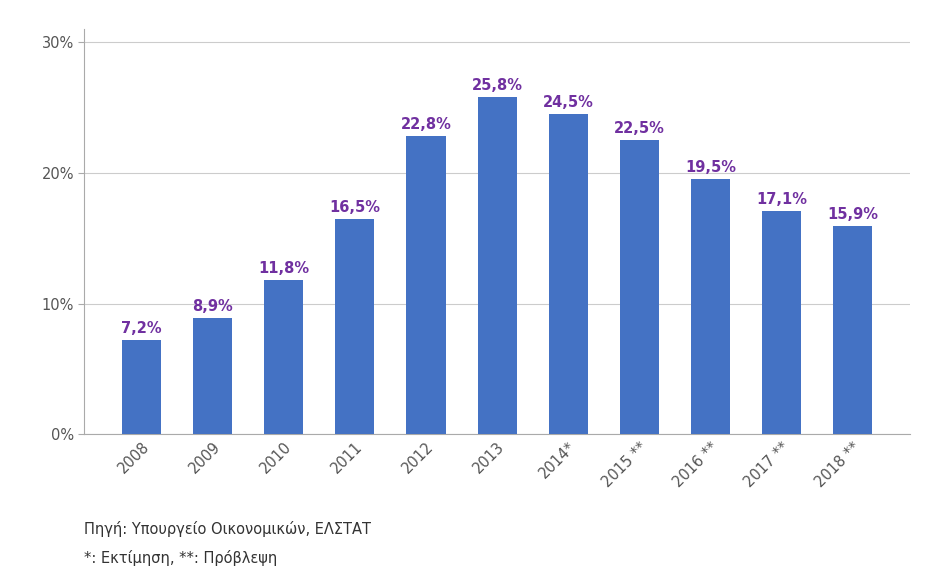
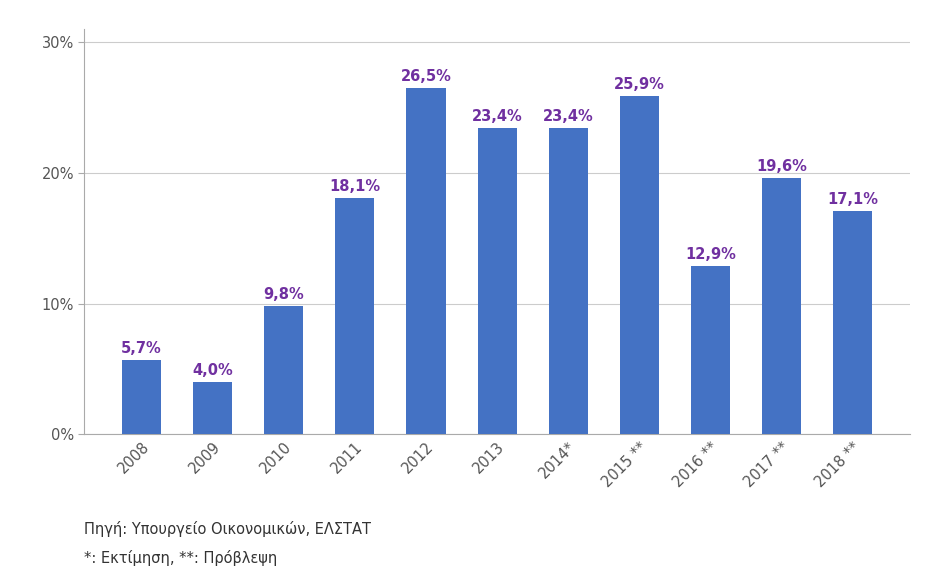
2008: 7,2% -> 5,7%
2009: 8,9% -> 4,0%
2010: 11,8% -> 9,8%
2011: 16,5% -> 18,1%
2012: 22,8% -> 26,5%
2013: 25,8% -> 23,4%
2014*: 24,5% -> 23,4%
2015 **: 22,5% -> 25,9%
2016 **: 19,5% -> 12,9%
2017 **: 17,1% -> 19,6%
2018 **: 15,9% -> 17,1%
